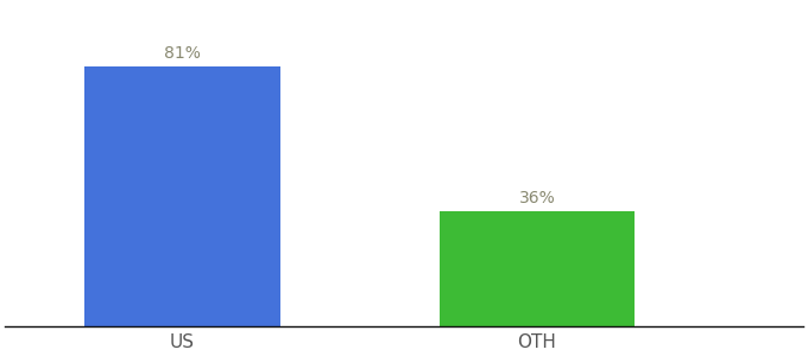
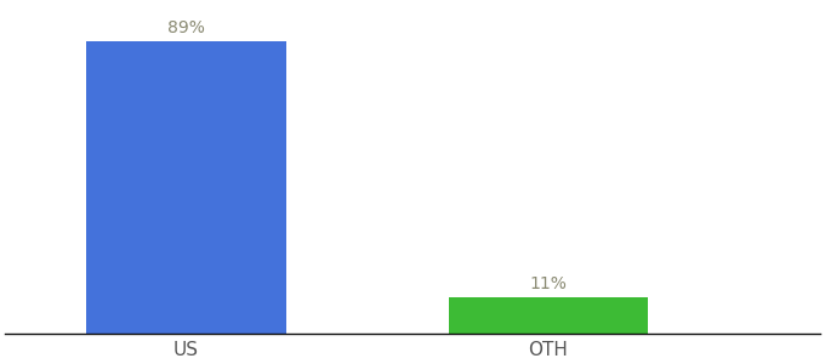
US: 81% -> 89%
OTH: 36% -> 11%
